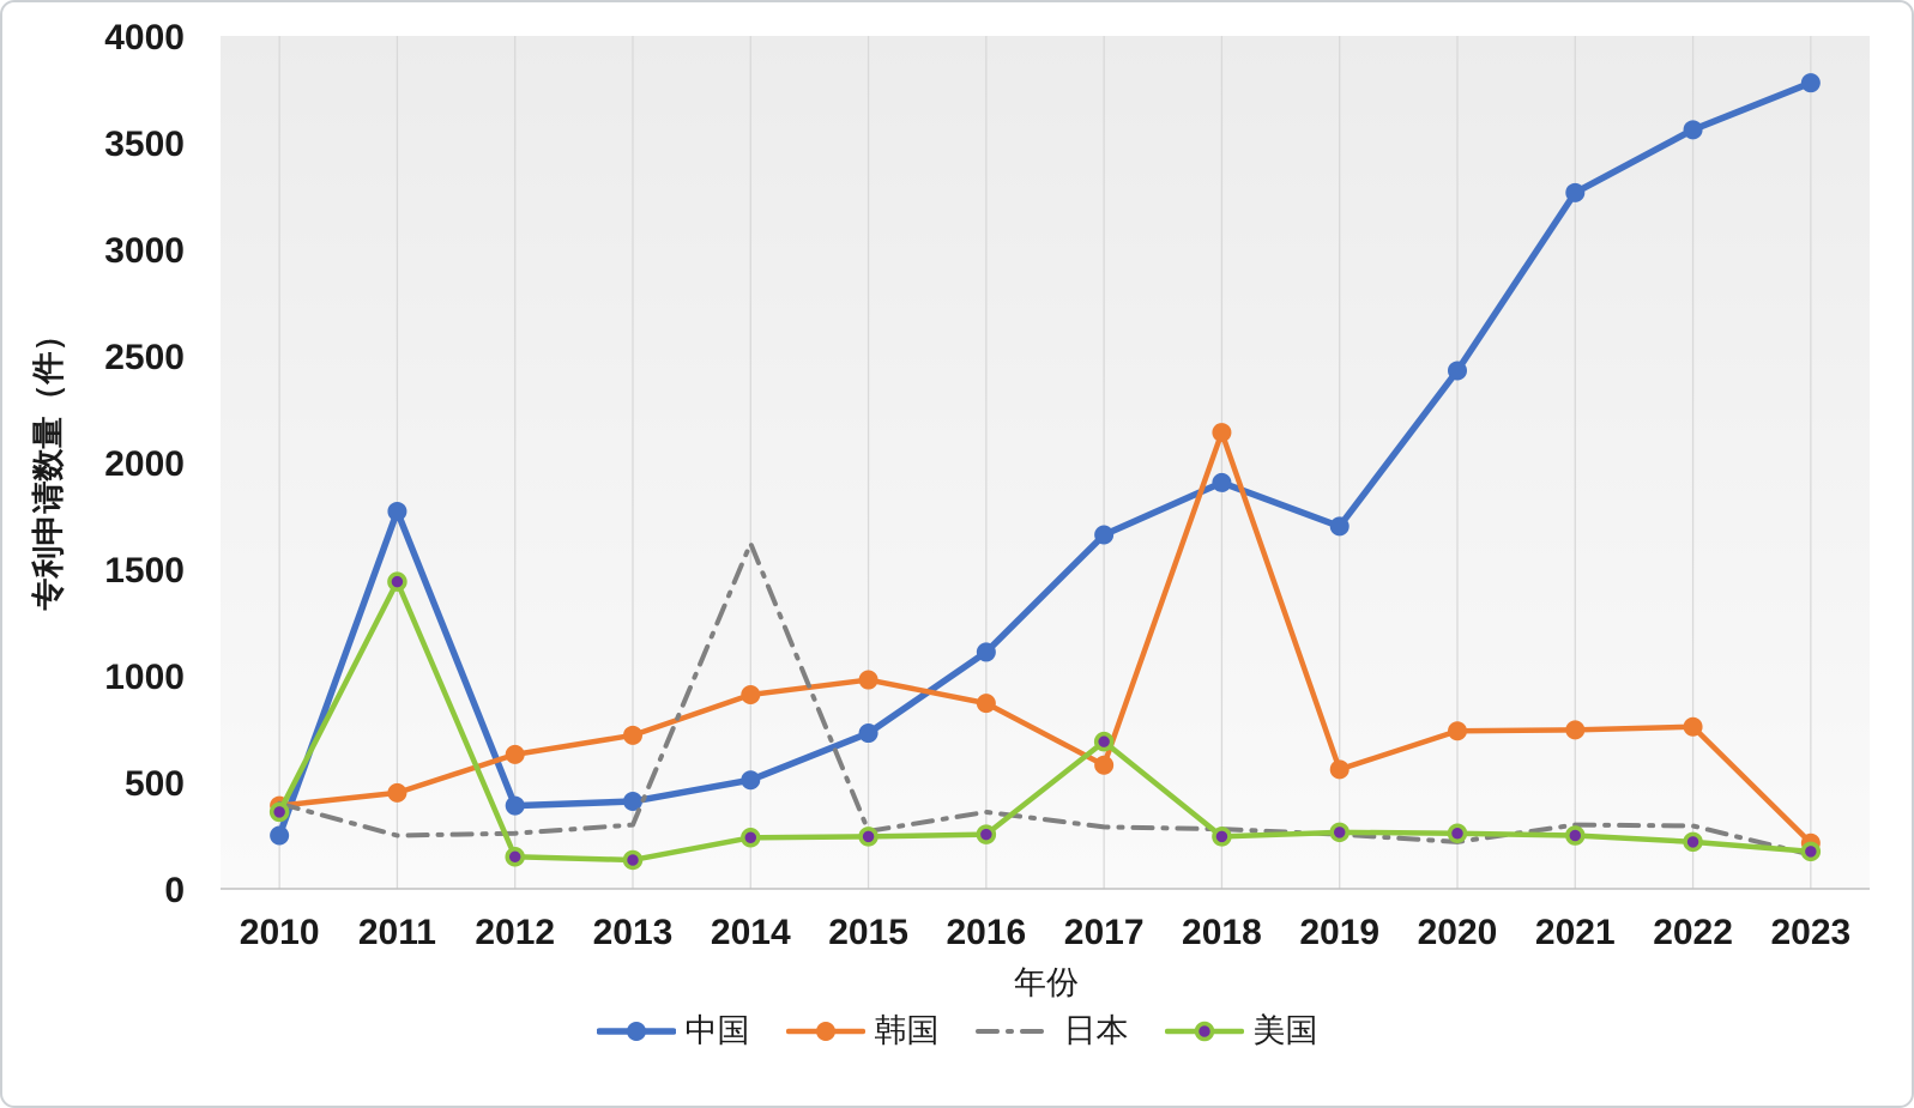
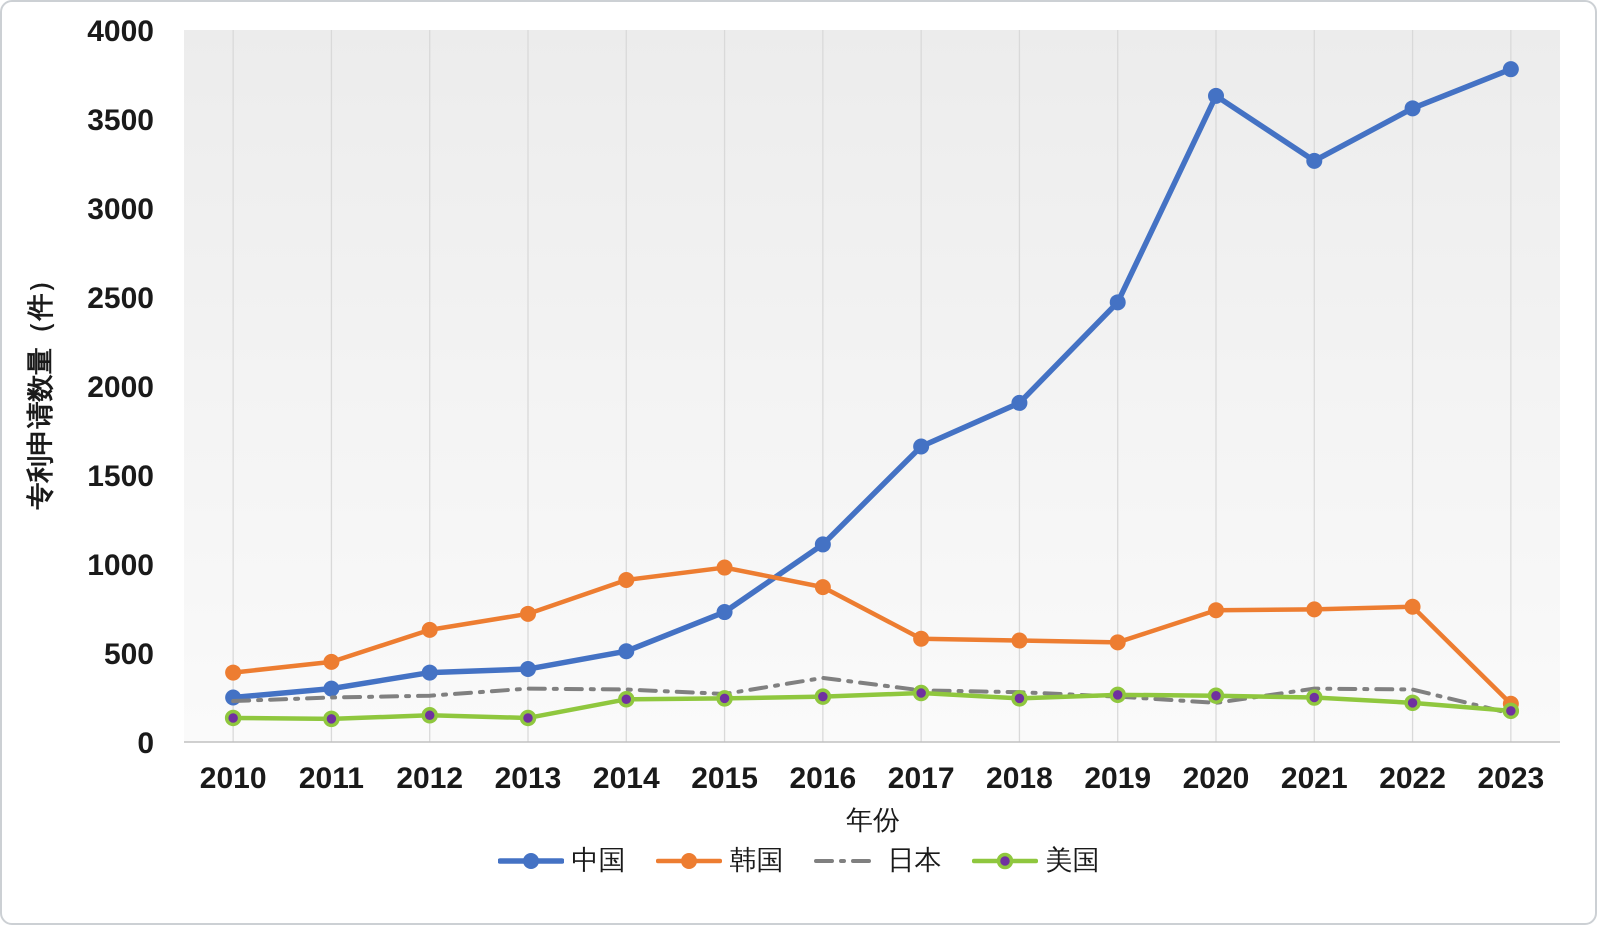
日本/2010: 400 -> 230
美国/2010: 360 -> 140
中国/2011: 1770 -> 300
美国/2011: 1440 -> 130
日本/2014: 1620 -> 300
美国/2017: 690 -> 280
韩国/2018: 2140 -> 570
中国/2019: 1700 -> 2470
中国/2020: 2430 -> 3630
